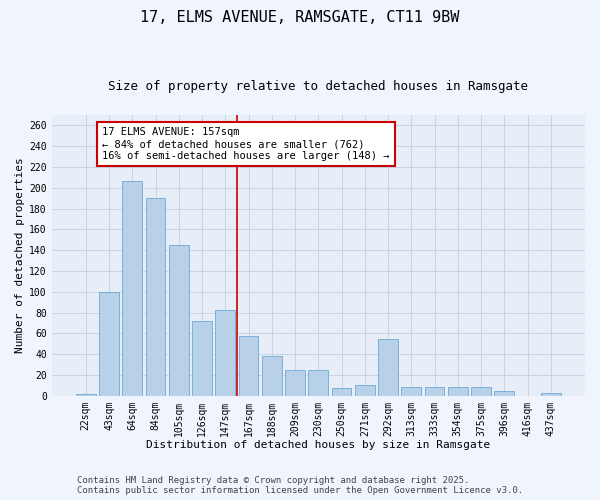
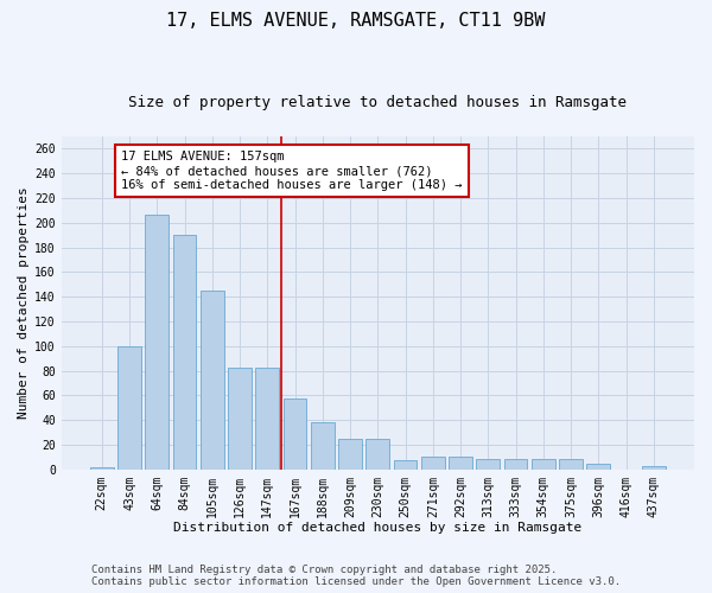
126sqm: 72 -> 82
292sqm: 55 -> 10
